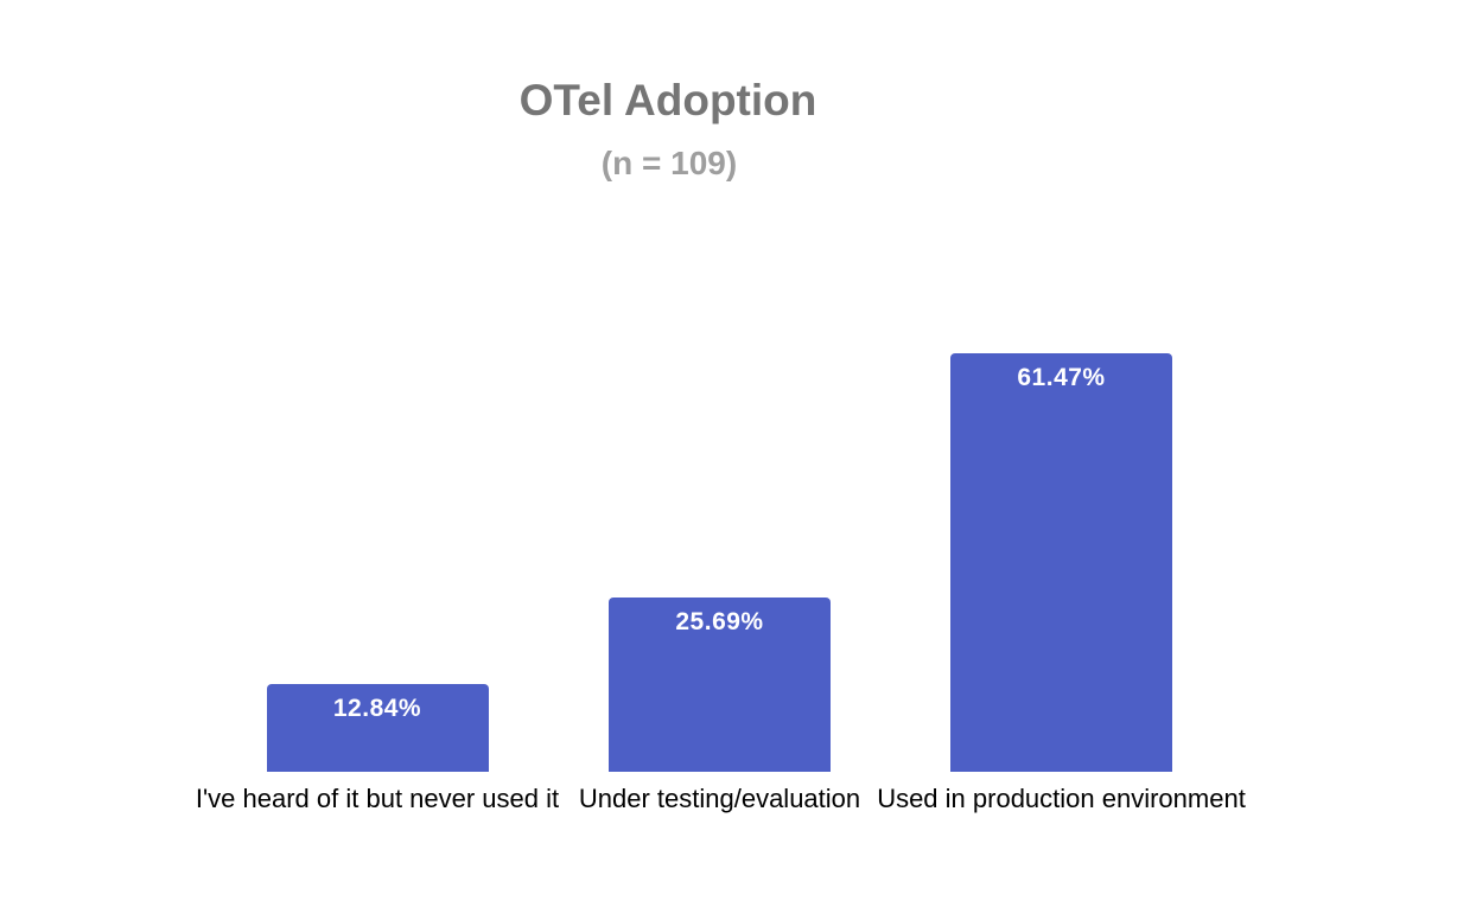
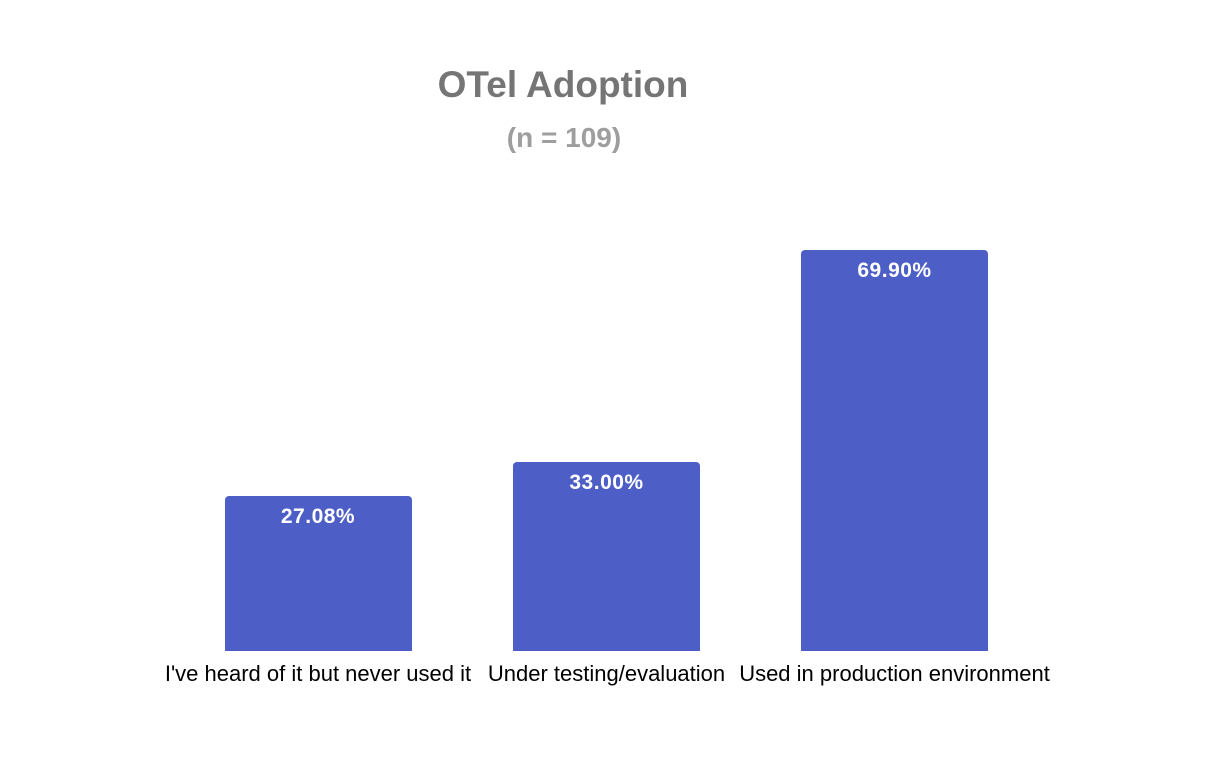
I've heard of it but never used it: 12.84% -> 27.08%
Under testing/evaluation: 25.69% -> 33.00%
Used in production environment: 61.47% -> 69.90%
